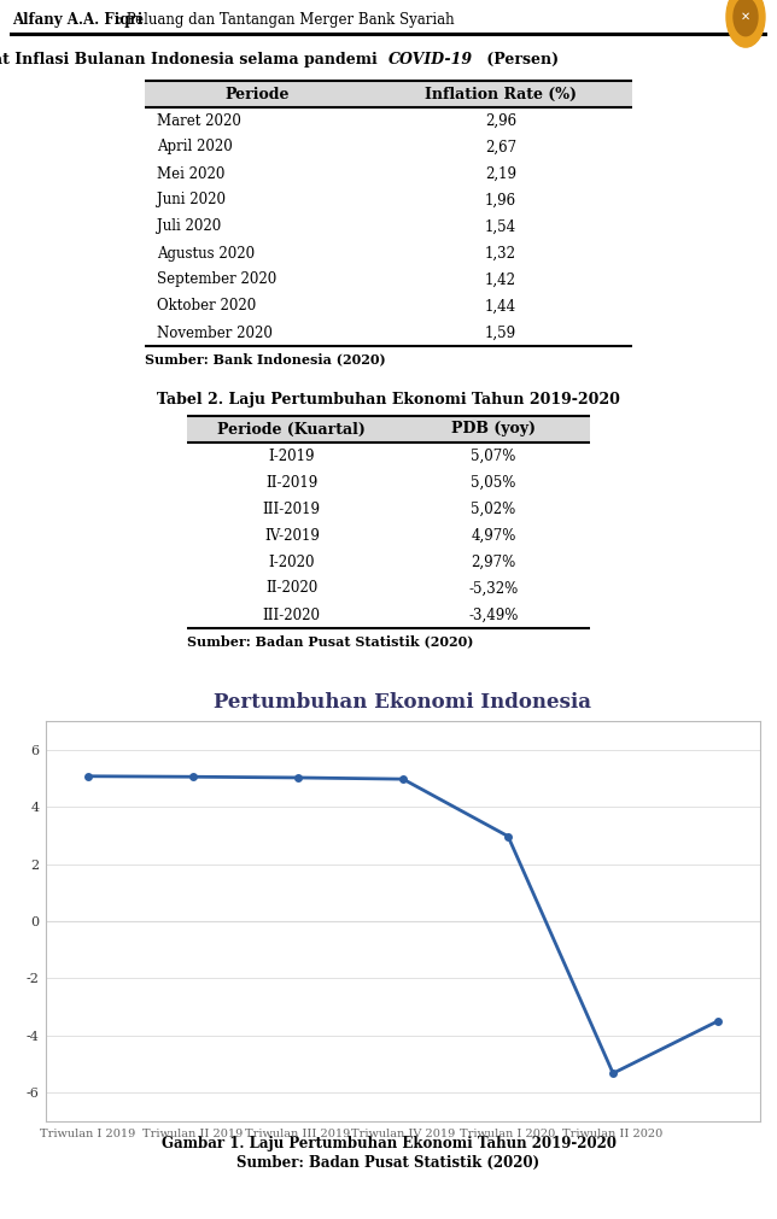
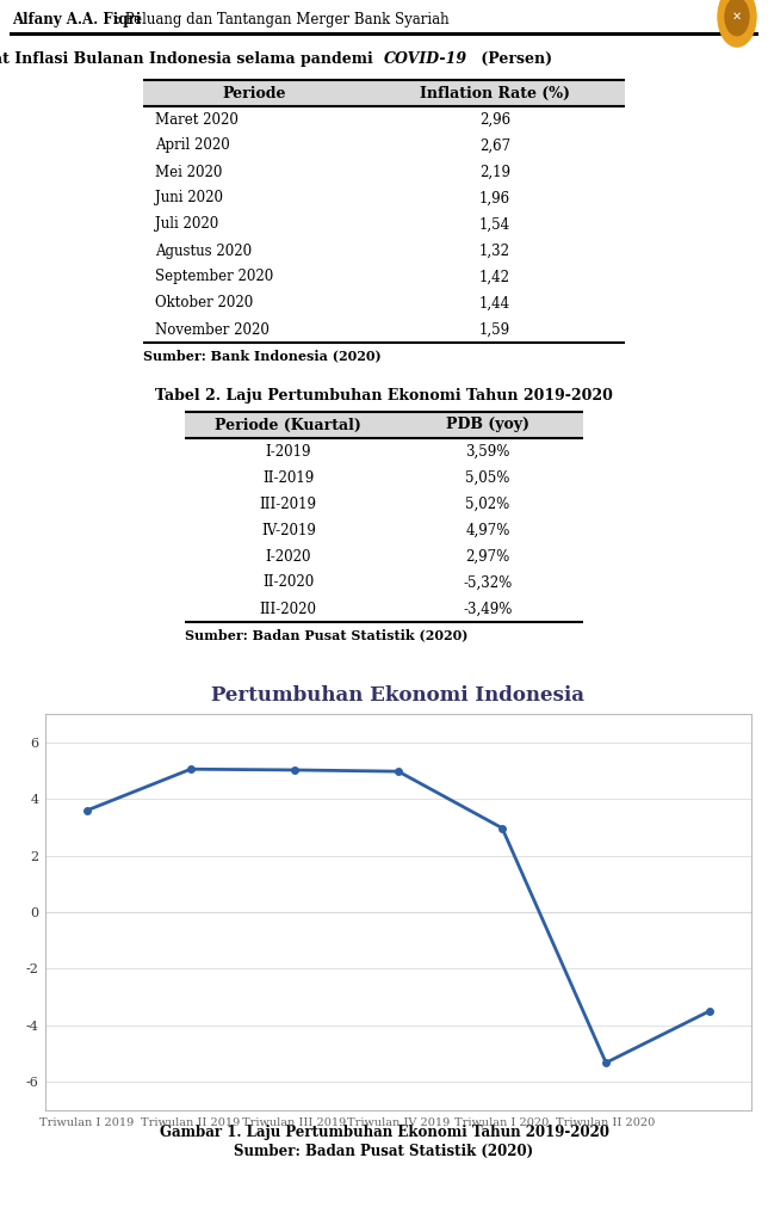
Triwulan I 2019: 5,07% -> 3,59%
